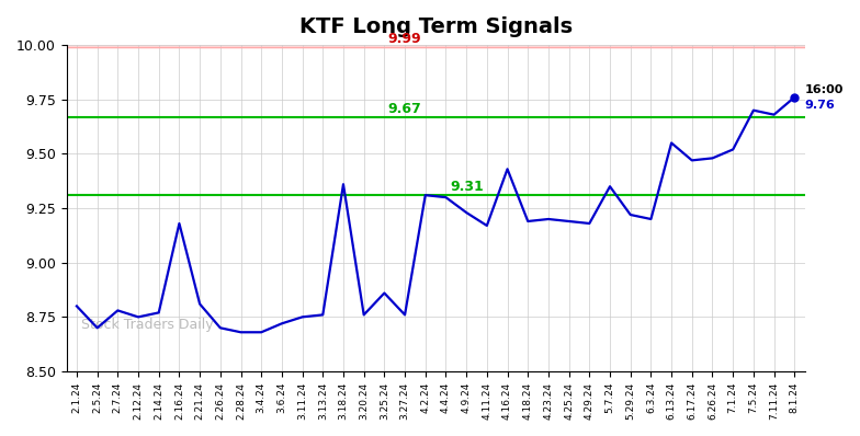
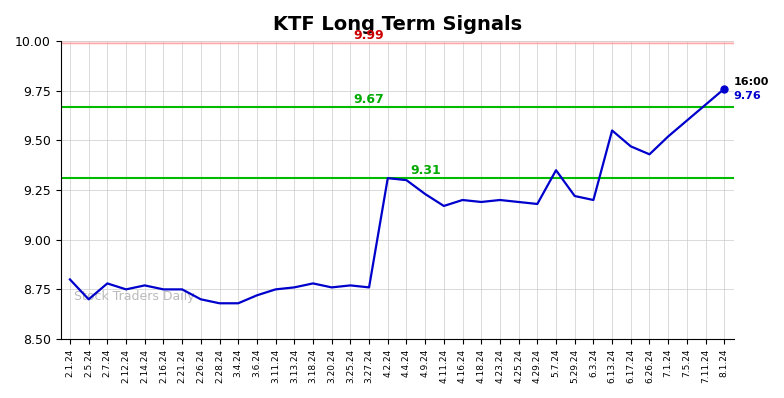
2.16.24: 9.18 -> 8.75
2.21.24: 8.81 -> 8.75
3.18.24: 9.36 -> 8.78
3.25.24: 8.86 -> 8.77
4.16.24: 9.43 -> 9.20
6.26.24: 9.48 -> 9.43
7.5.24: 9.70 -> 9.60
